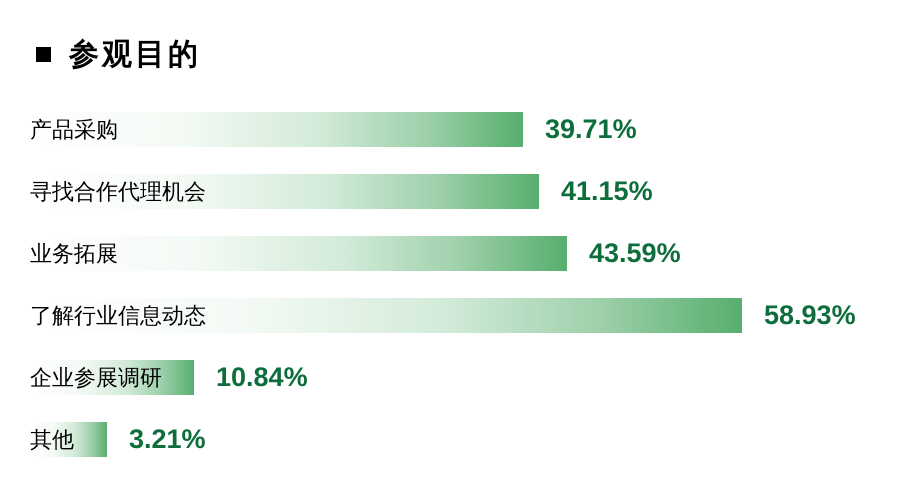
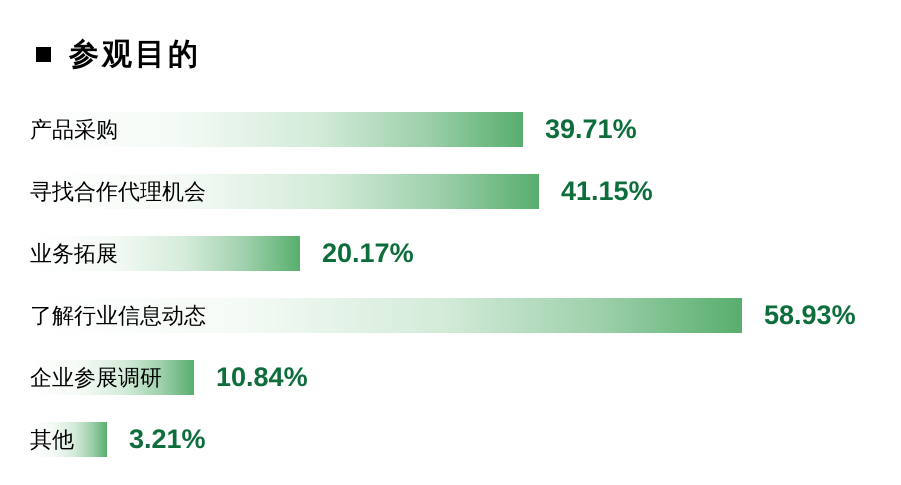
业务拓展: 43.59% -> 20.17%
